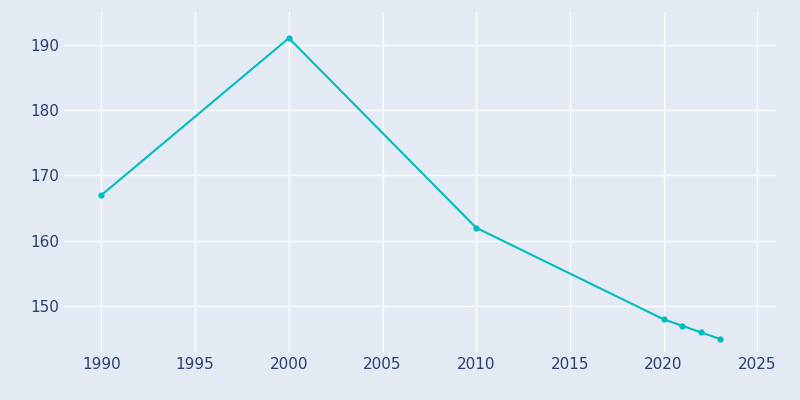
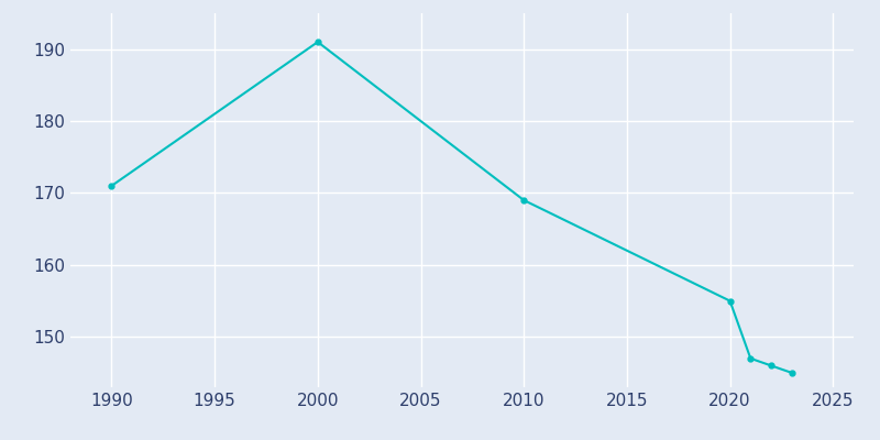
1990: 167 -> 171
2010: 162 -> 169
2020: 148 -> 155
